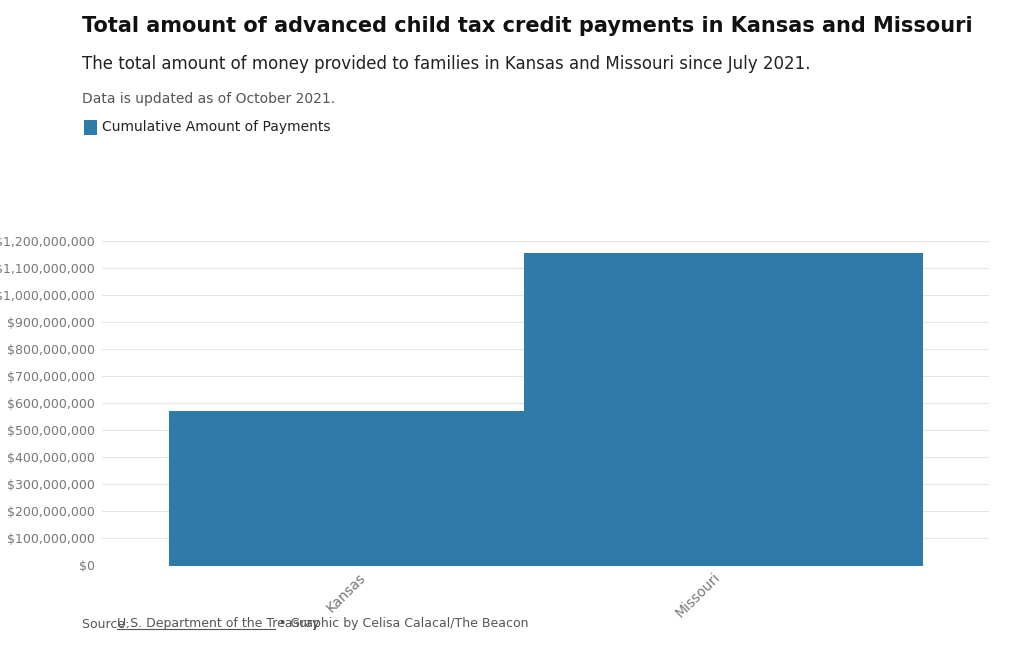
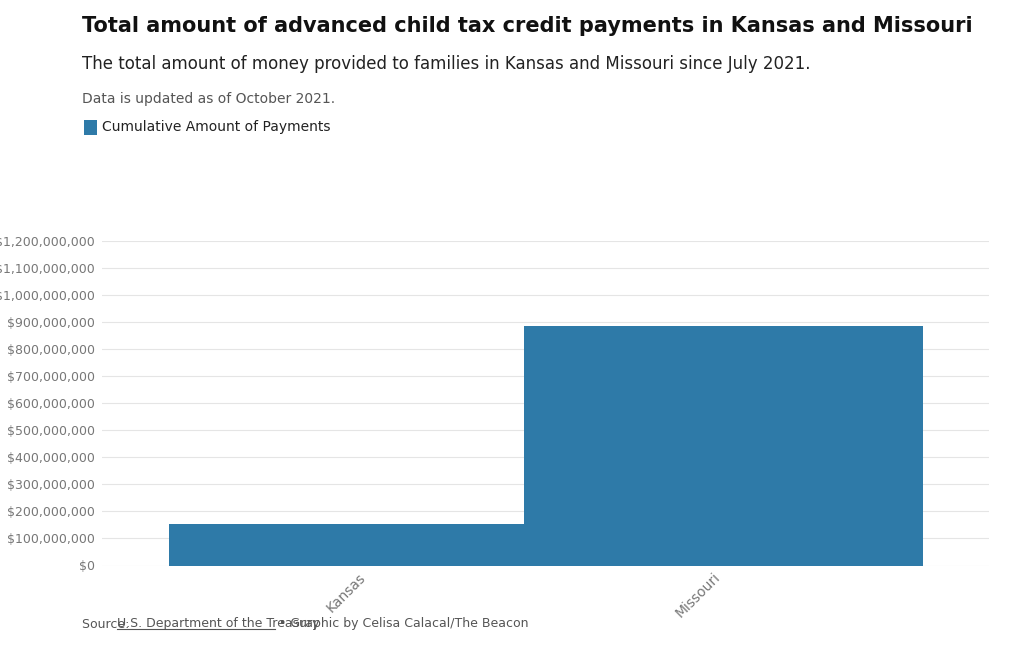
Kansas: $572,000,000 -> $155,000,000
Missouri: $1,155,000,000 -> $885,000,000
